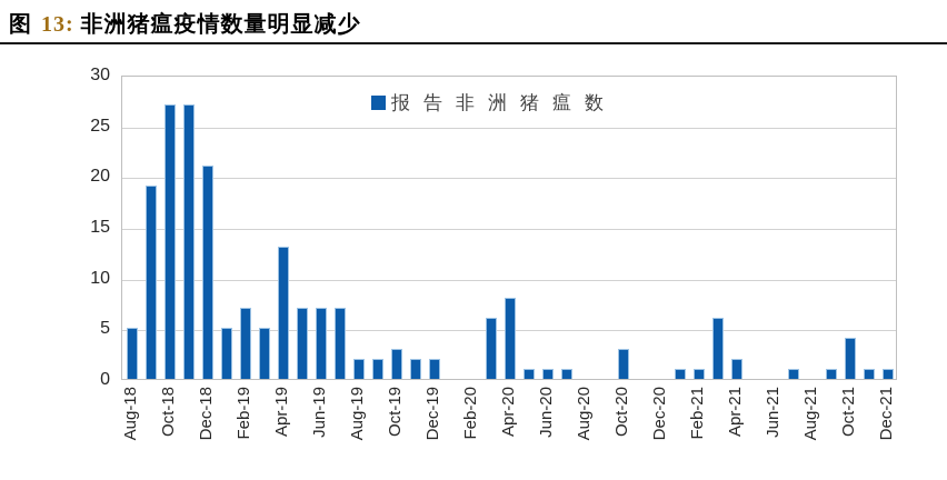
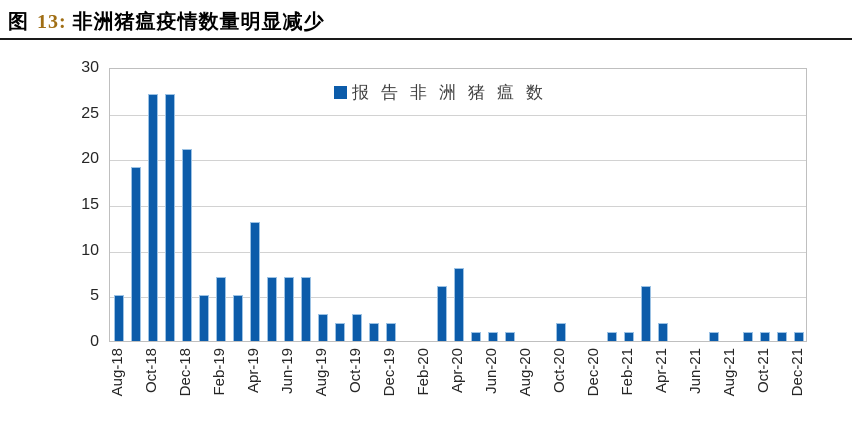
Aug-19: 2 -> 3
Oct-20: 3 -> 2
Oct-21: 4 -> 1
